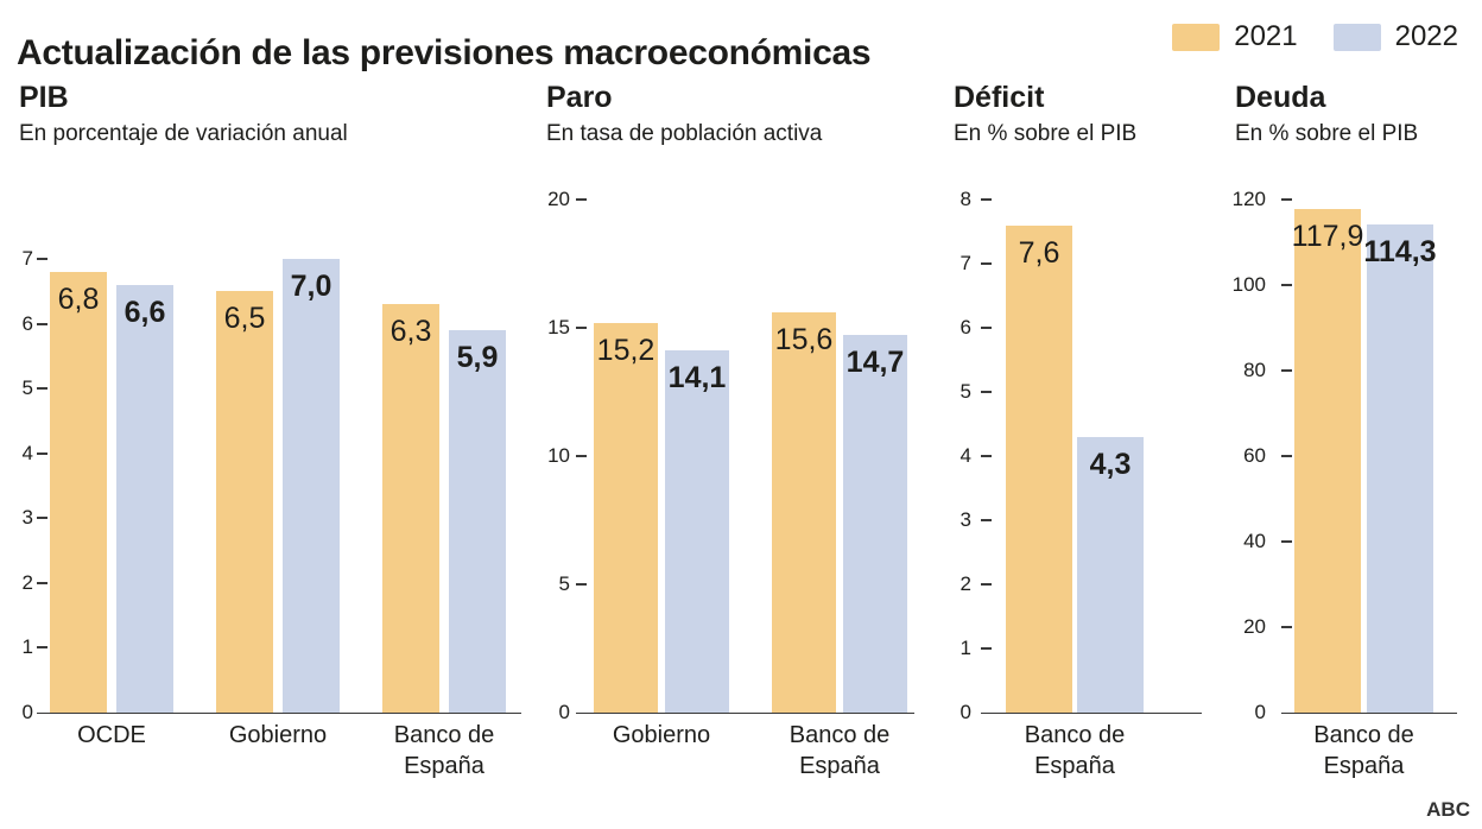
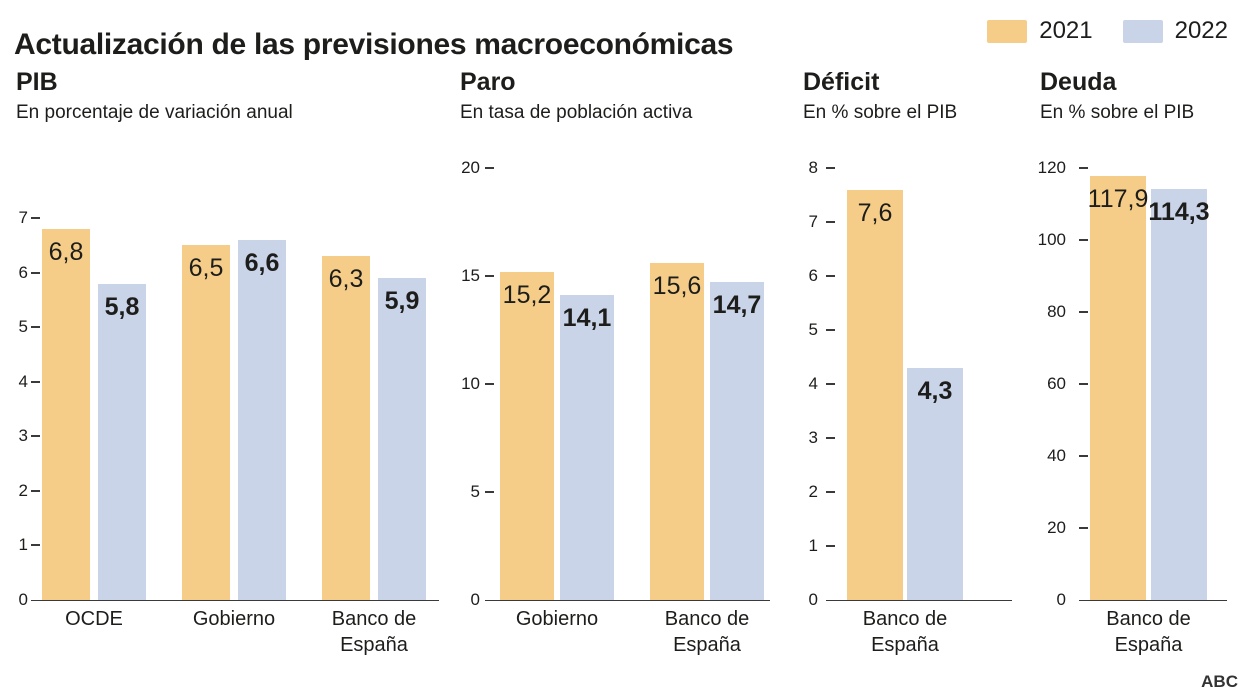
PIB/2022/OCDE: 6,6 -> 5,8
PIB/2022/Gobierno: 7,0 -> 6,6
